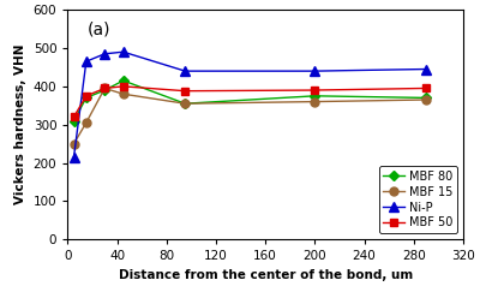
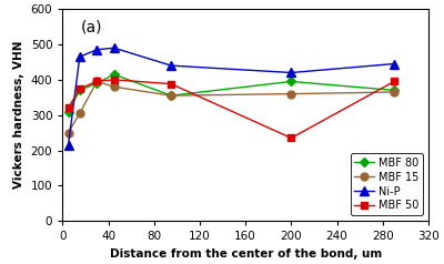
MBF 80/200: 375 -> 395
Ni-P/200: 440 -> 420
MBF 50/200: 390 -> 235
